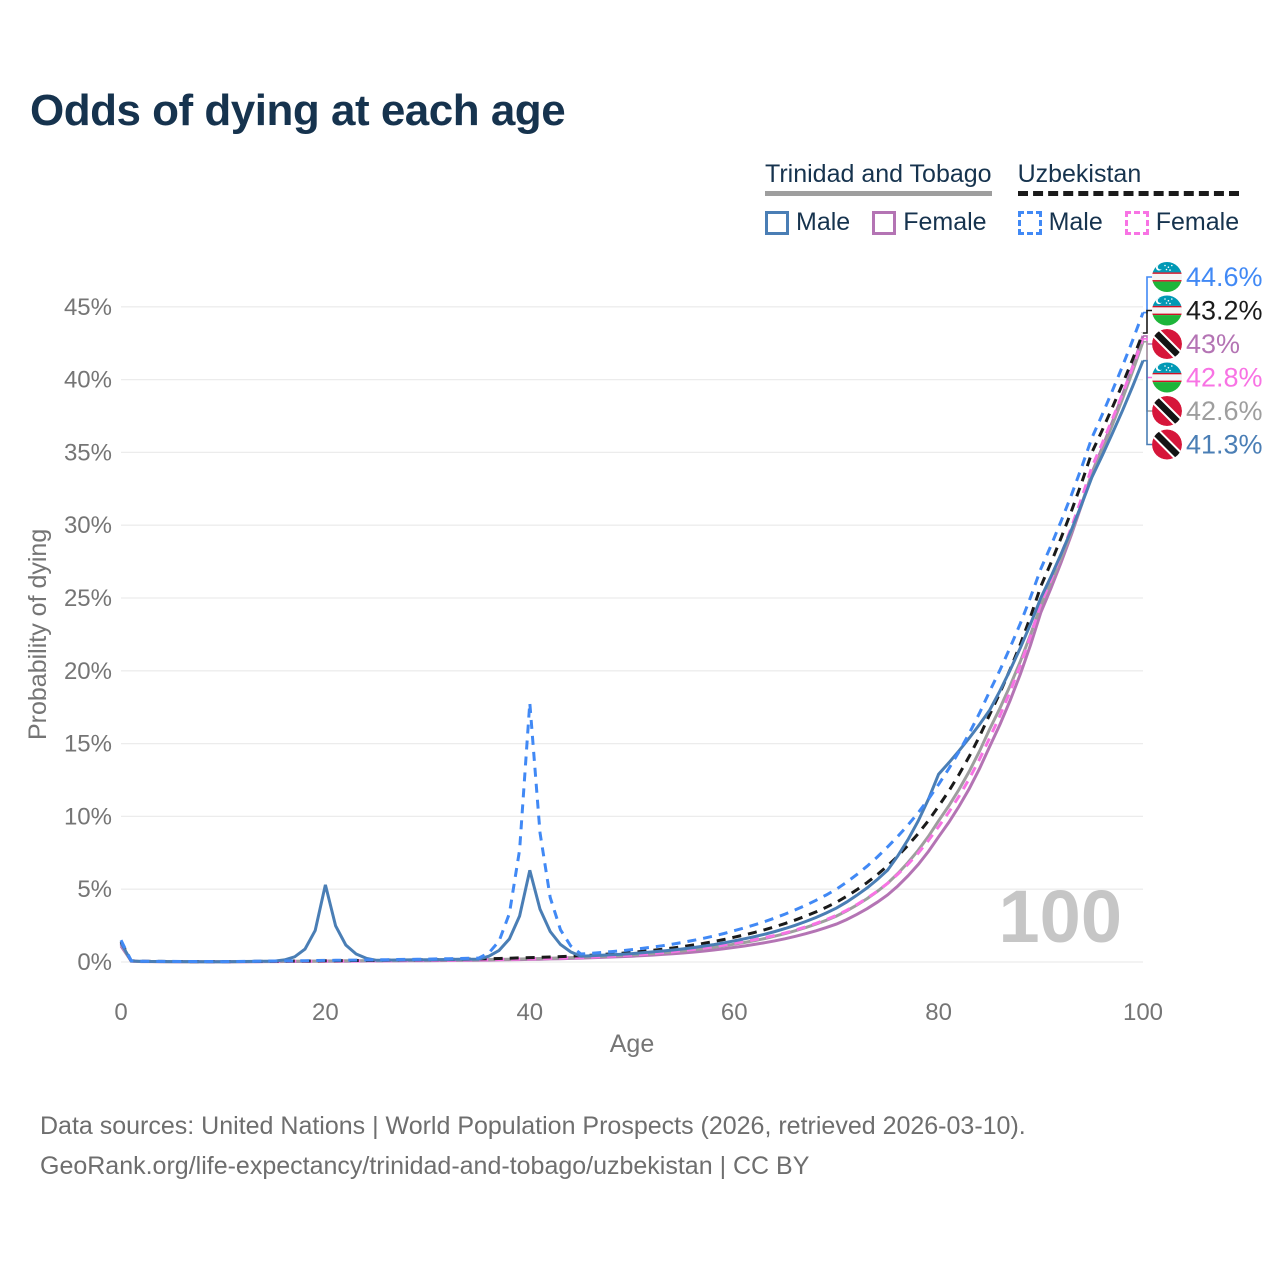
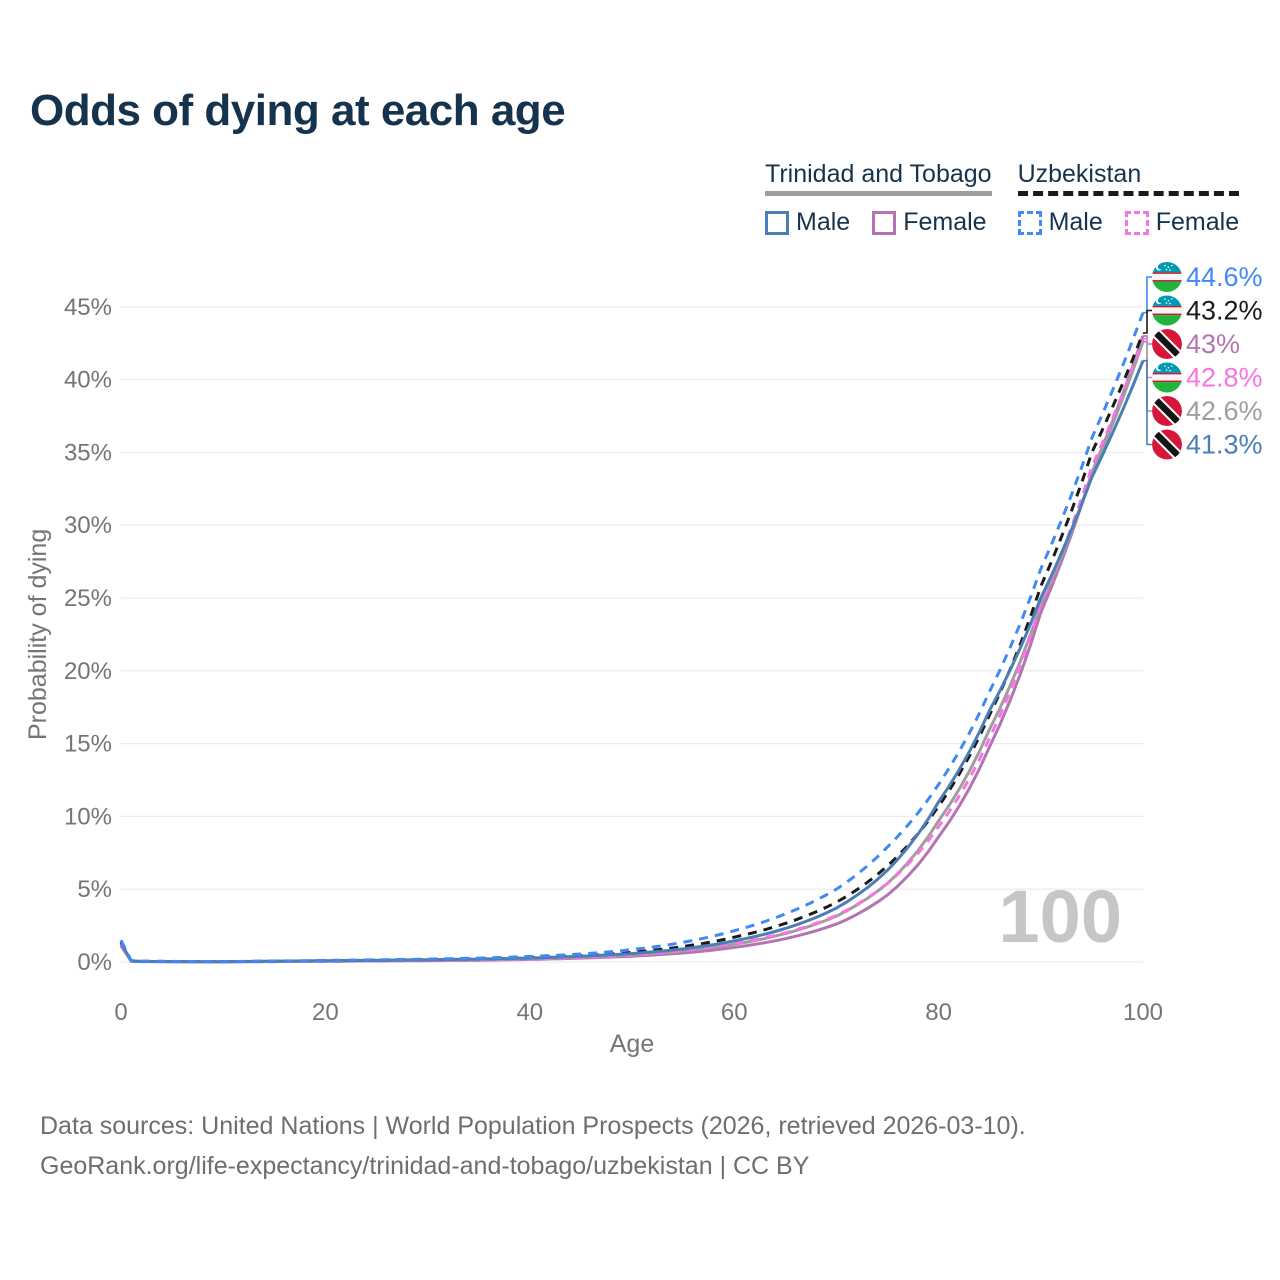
Trinidad and Tobago Male/20: 5.3% -> 0.1%
Trinidad and Tobago Male/40: 6.3% -> 0.3%
Uzbekistan Male/40: 17.8% -> 0.4%
Trinidad and Tobago Male/80: 12.9% -> 11.0%
